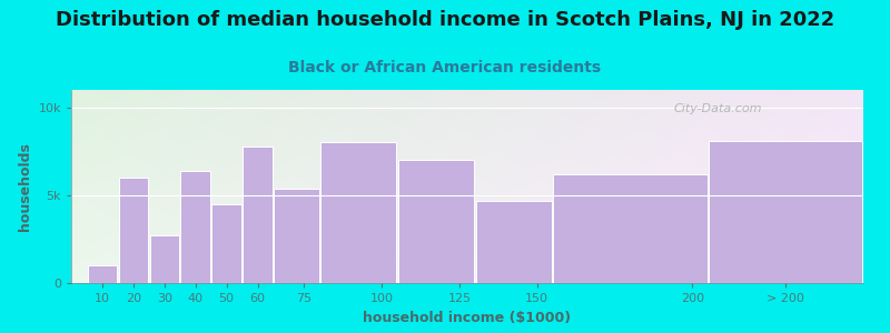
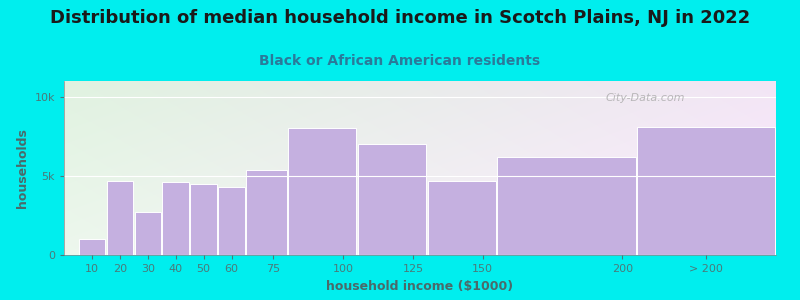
20: 6.0k -> 4.7k
40: 6.4k -> 4.6k
60: 7.8k -> 4.3k
